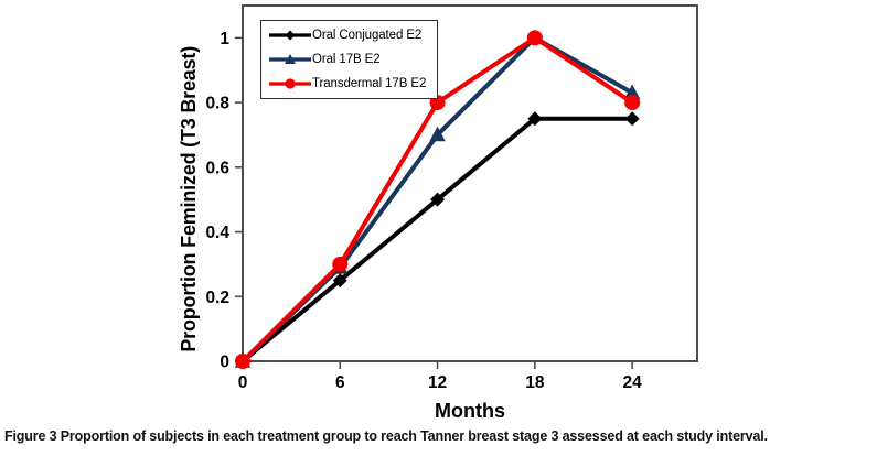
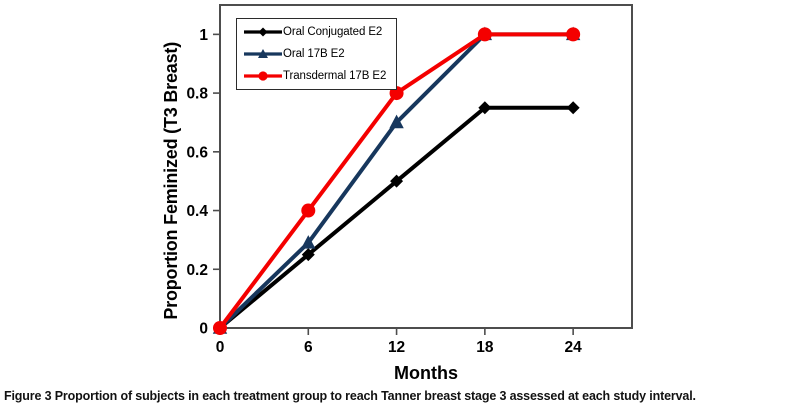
Transdermal 17B E2/6: 0.3 -> 0.4
Oral 17B E2/24: 0.83 -> 1.00
Transdermal 17B E2/24: 0.8 -> 1.0
